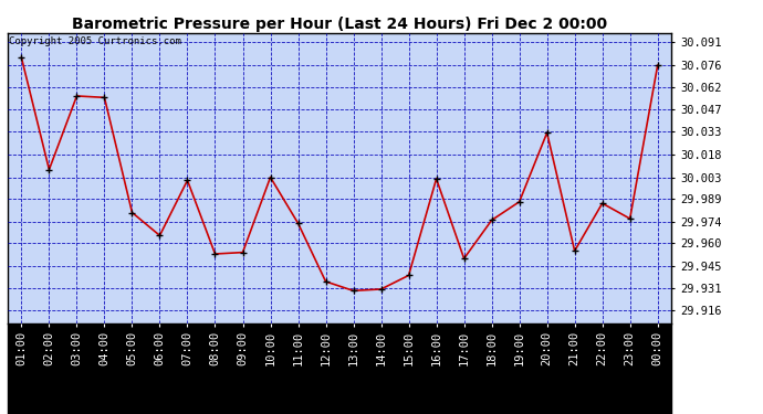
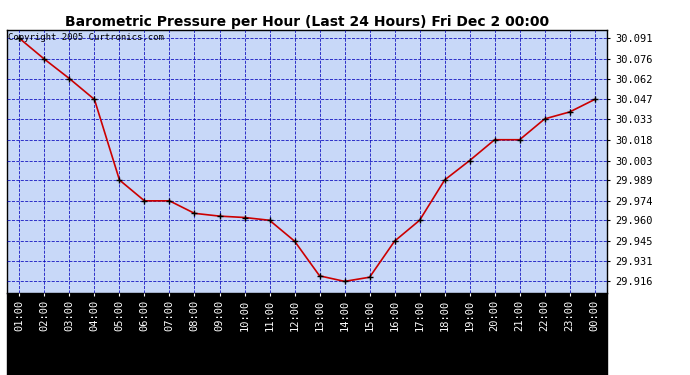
01:00: 30.081 -> 30.091
02:00: 30.008 -> 30.076
03:00: 30.056 -> 30.062
04:00: 30.055 -> 30.047
05:00: 29.980 -> 29.989
06:00: 29.965 -> 29.974
07:00: 30.001 -> 29.974
08:00: 29.953 -> 29.965
09:00: 29.954 -> 29.963
10:00: 30.003 -> 29.962
11:00: 29.973 -> 29.960
12:00: 29.935 -> 29.945
13:00: 29.929 -> 29.920
14:00: 29.930 -> 29.916
15:00: 29.939 -> 29.919
16:00: 30.002 -> 29.945
17:00: 29.950 -> 29.960
18:00: 29.975 -> 29.989
19:00: 29.987 -> 30.003
20:00: 30.032 -> 30.018
21:00: 29.955 -> 30.018
22:00: 29.986 -> 30.033
23:00: 29.976 -> 30.038
00:00: 30.076 -> 30.047
